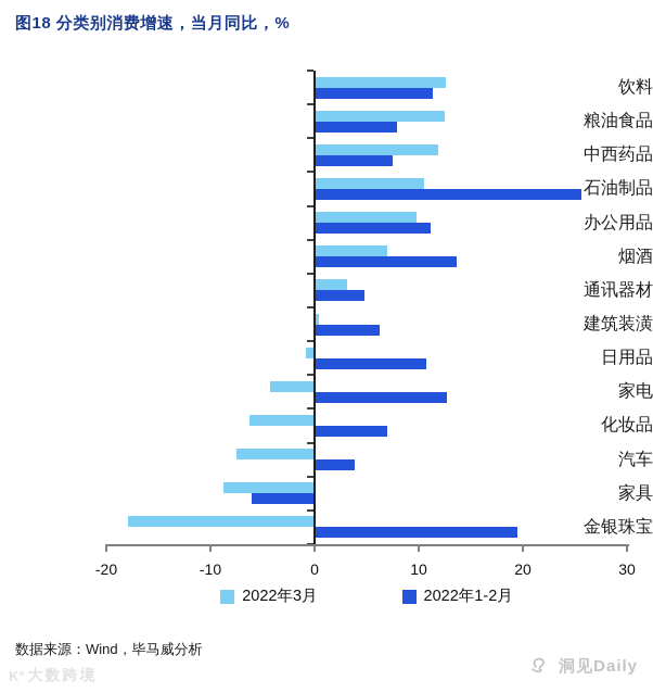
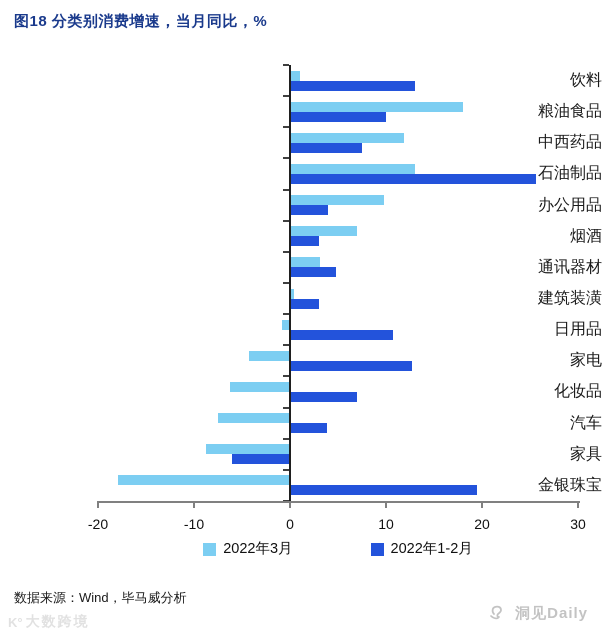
2022年3月/饮料: 13 -> 1
2022年1-2月/饮料: 11 -> 13
2022年3月/粮油食品: 12 -> 18
2022年1-2月/粮油食品: 8 -> 10
2022年3月/石油制品: 10 -> 13
2022年1-2月/办公用品: 11 -> 4
2022年1-2月/烟酒: 14 -> 3
2022年1-2月/建筑装潢: 6 -> 3
